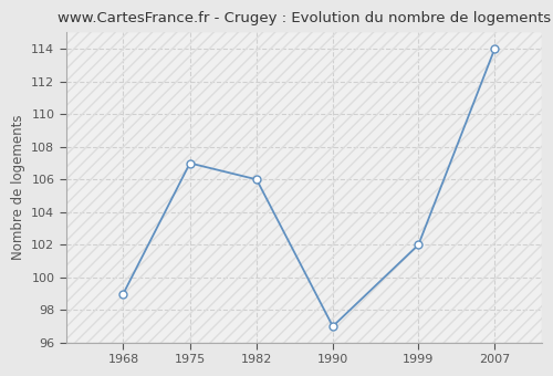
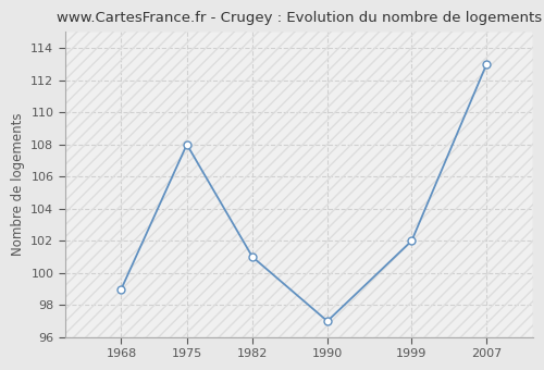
1975: 107 -> 108
1982: 106 -> 101
2007: 114 -> 113
